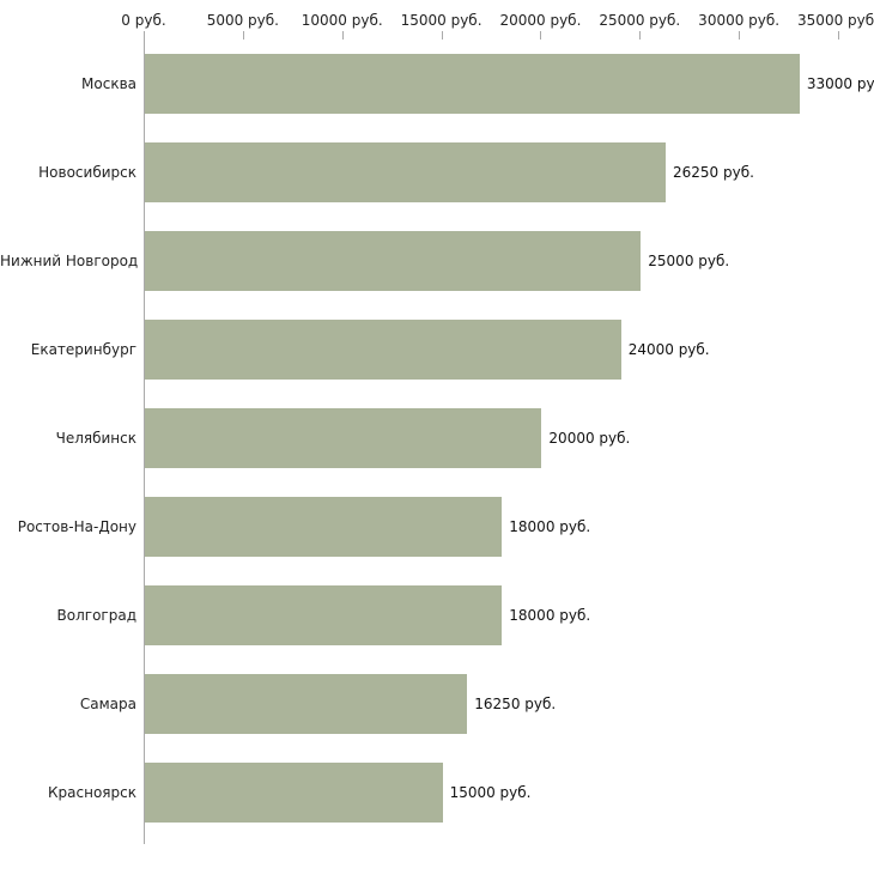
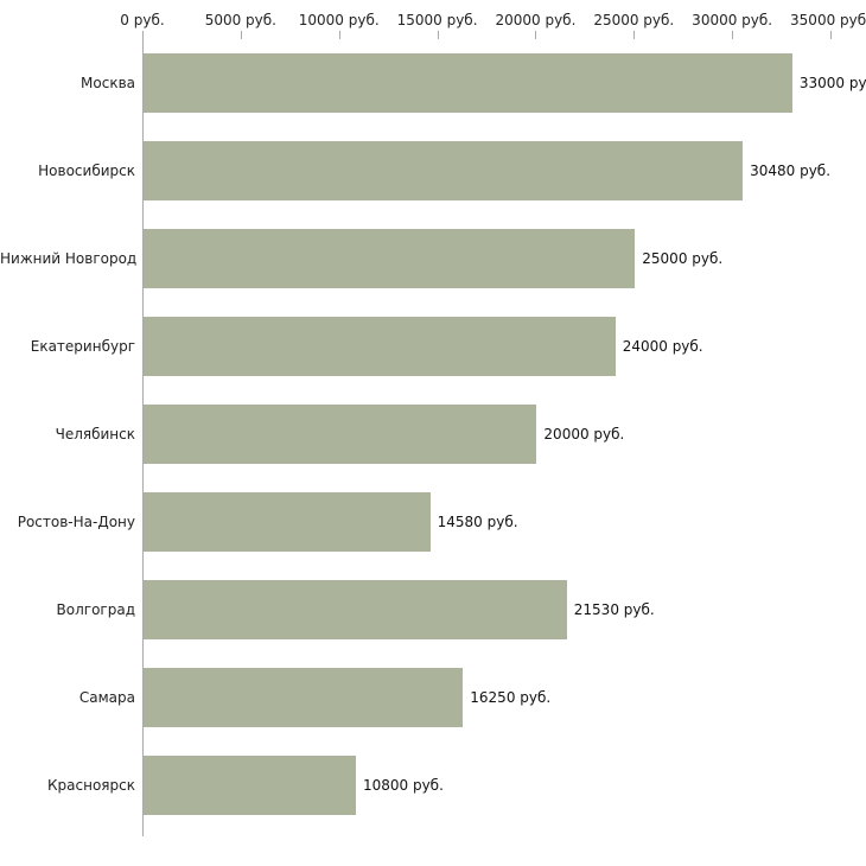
Новосибирск: 26250 -> 30480
Ростов-На-Дону: 18000 -> 14580
Волгоград: 18000 -> 21530
Красноярск: 15000 -> 10800
